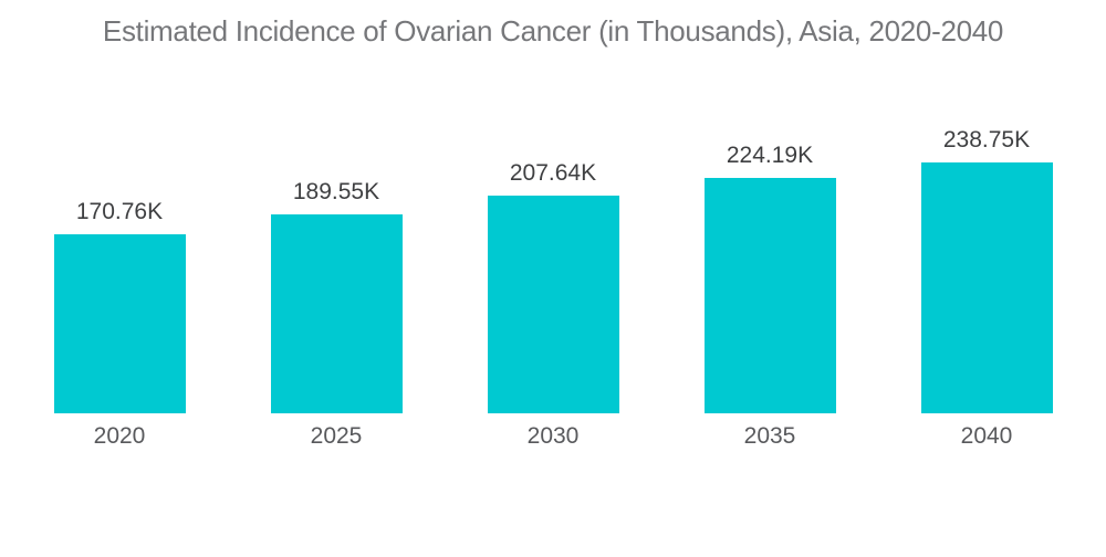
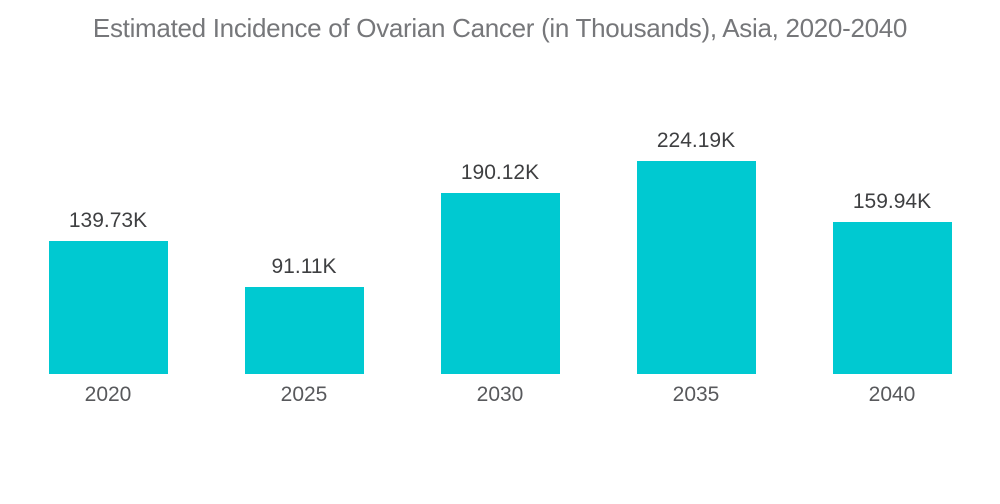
2020: 170.76K -> 139.73K
2025: 189.55K -> 91.11K
2030: 207.64K -> 190.12K
2040: 238.75K -> 159.94K
